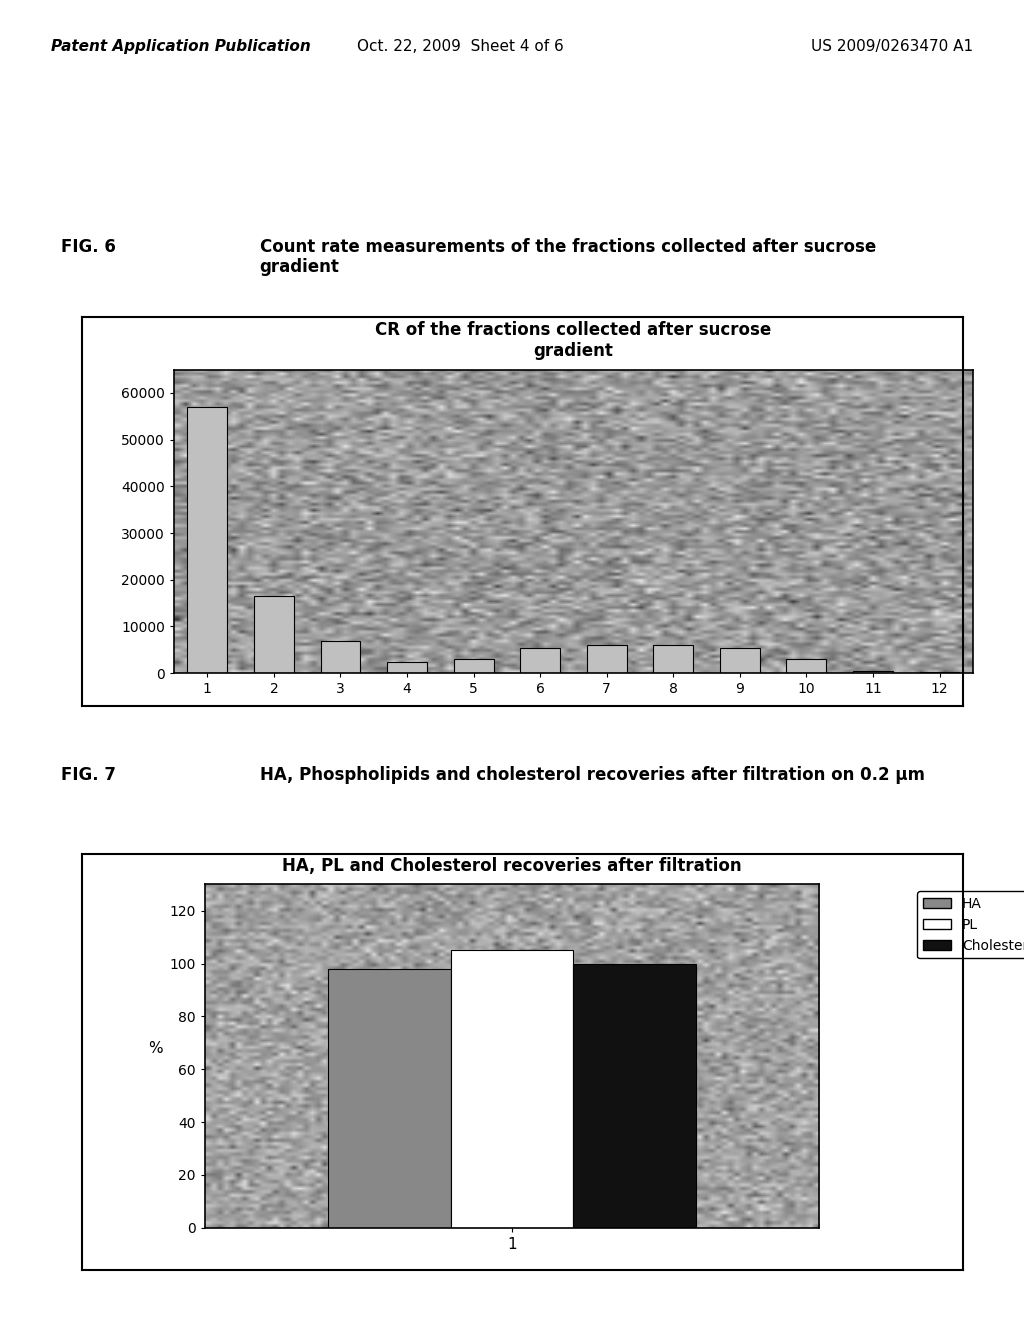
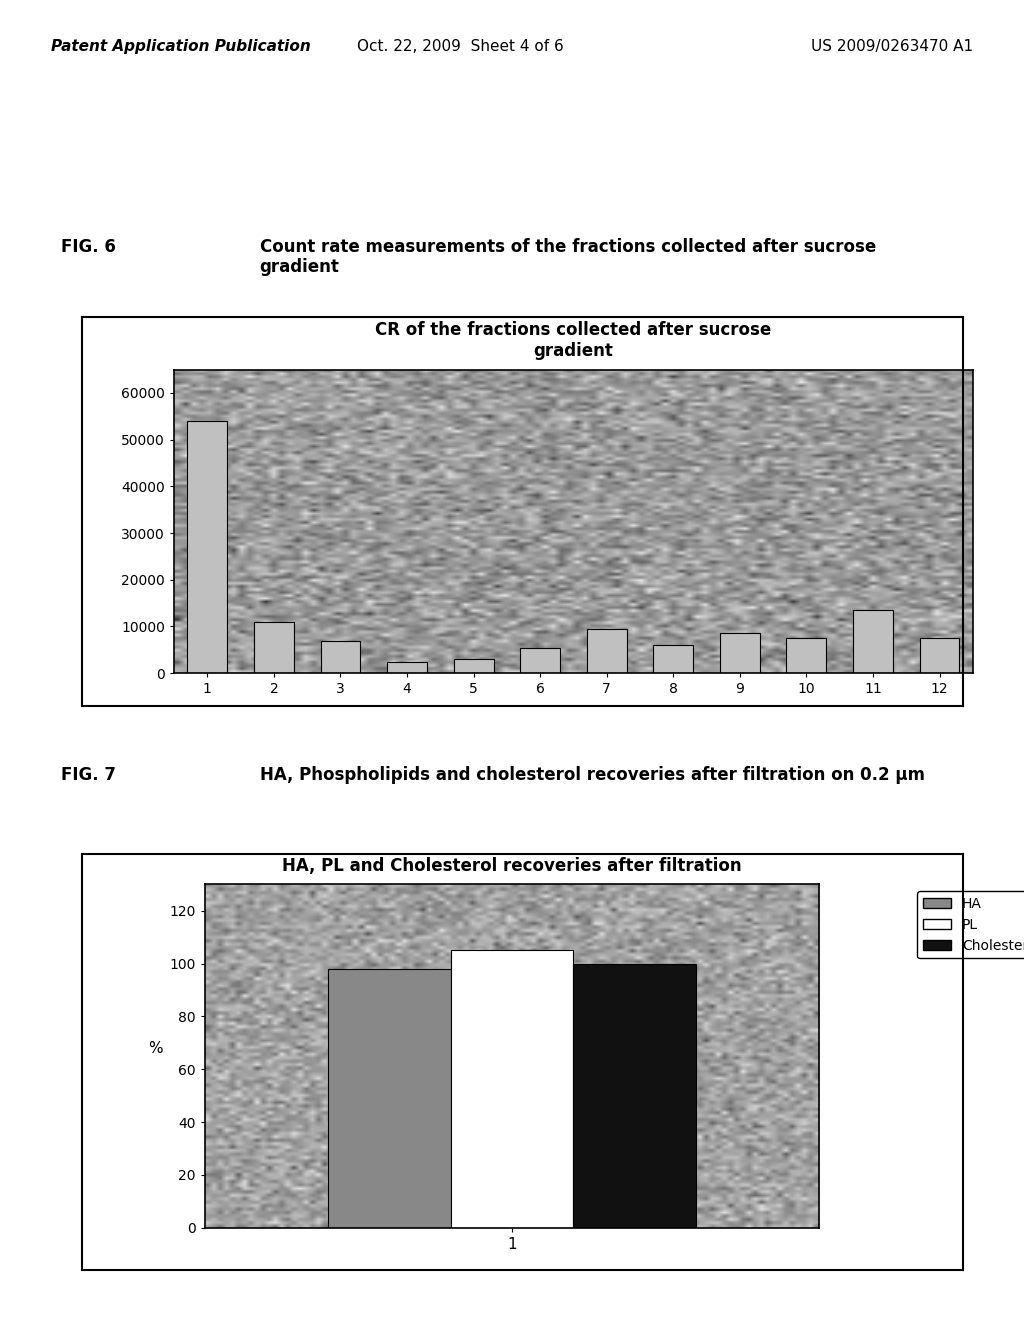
CR of the fractions collected after sucrose gradient/1: 57000 -> 54000
CR of the fractions collected after sucrose gradient/2: 16500 -> 11000
CR of the fractions collected after sucrose gradient/7: 6000 -> 9500
CR of the fractions collected after sucrose gradient/9: 5500 -> 8500
CR of the fractions collected after sucrose gradient/10: 3000 -> 7500
CR of the fractions collected after sucrose gradient/11: 500 -> 13500
CR of the fractions collected after sucrose gradient/12: 200 -> 7500
